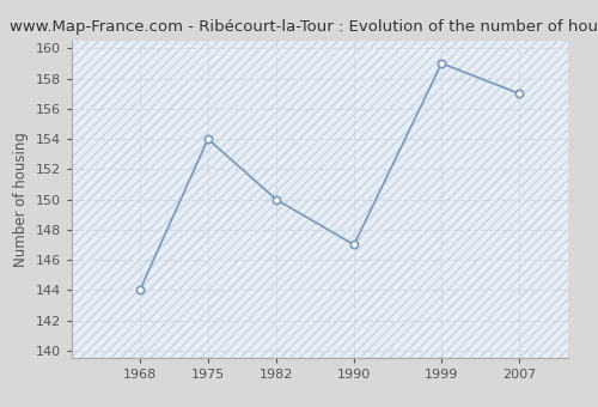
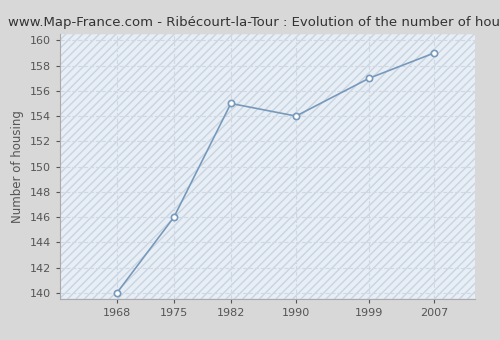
1968: 144 -> 140
1975: 154 -> 146
1982: 150 -> 155
1990: 147 -> 154
1999: 159 -> 157
2007: 157 -> 159
